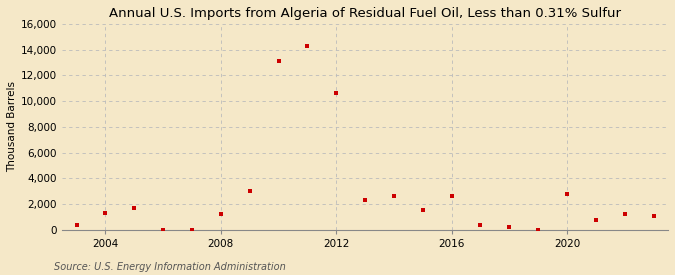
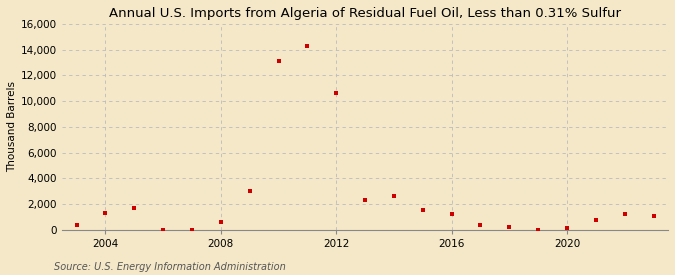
2008: 1,200 -> 600
2016: 2,600 -> 1,200
2020: 2,800 -> 100
